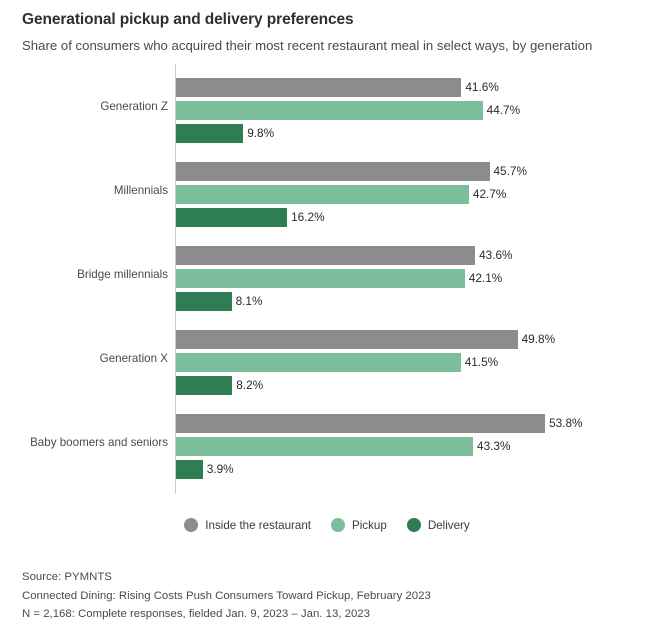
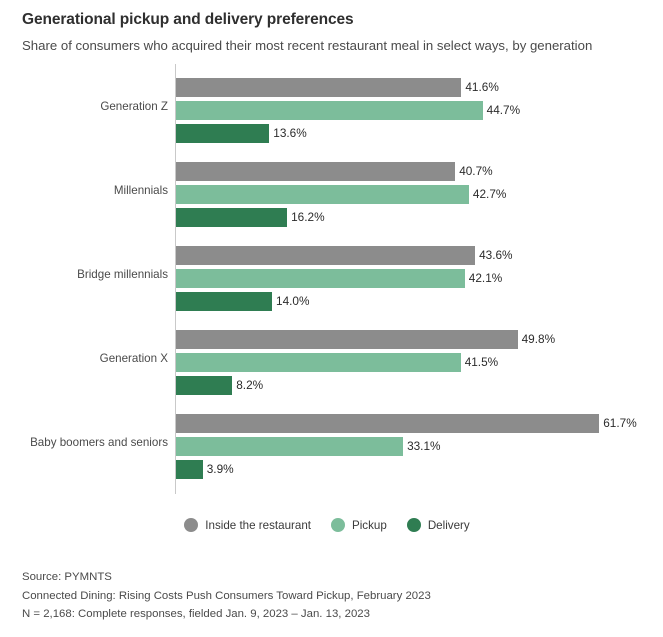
Delivery/Generation Z: 9.8% -> 13.6%
Inside the restaurant/Millennials: 45.7% -> 40.7%
Delivery/Bridge millennials: 8.1% -> 14.0%
Inside the restaurant/Baby boomers and seniors: 53.8% -> 61.7%
Pickup/Baby boomers and seniors: 43.3% -> 33.1%
